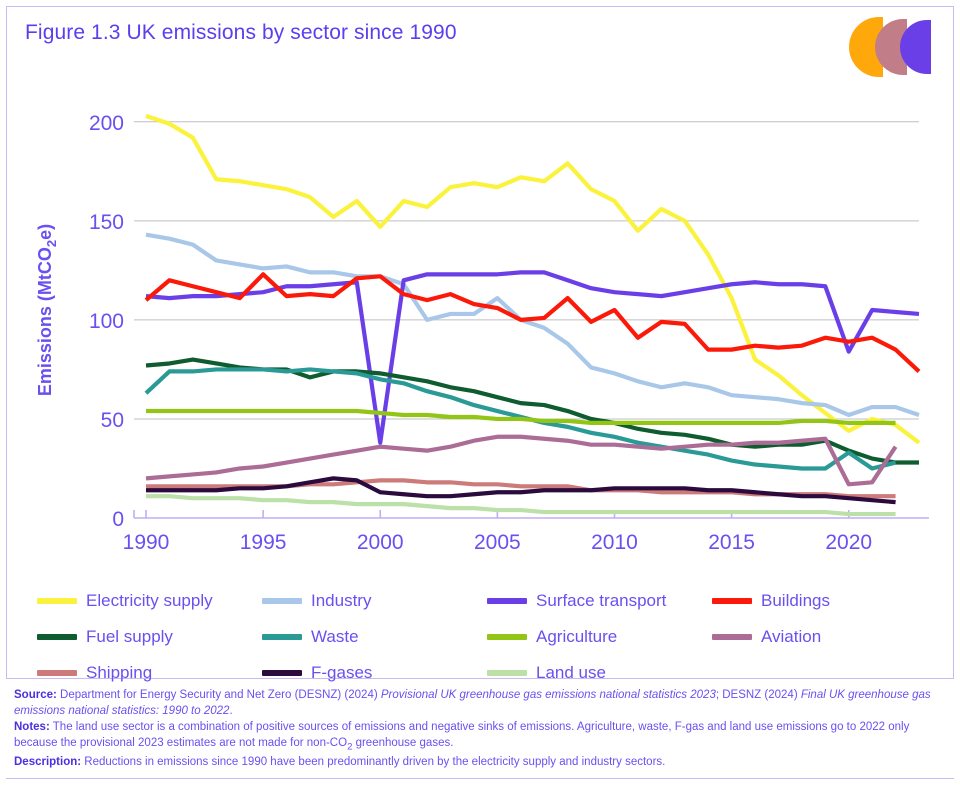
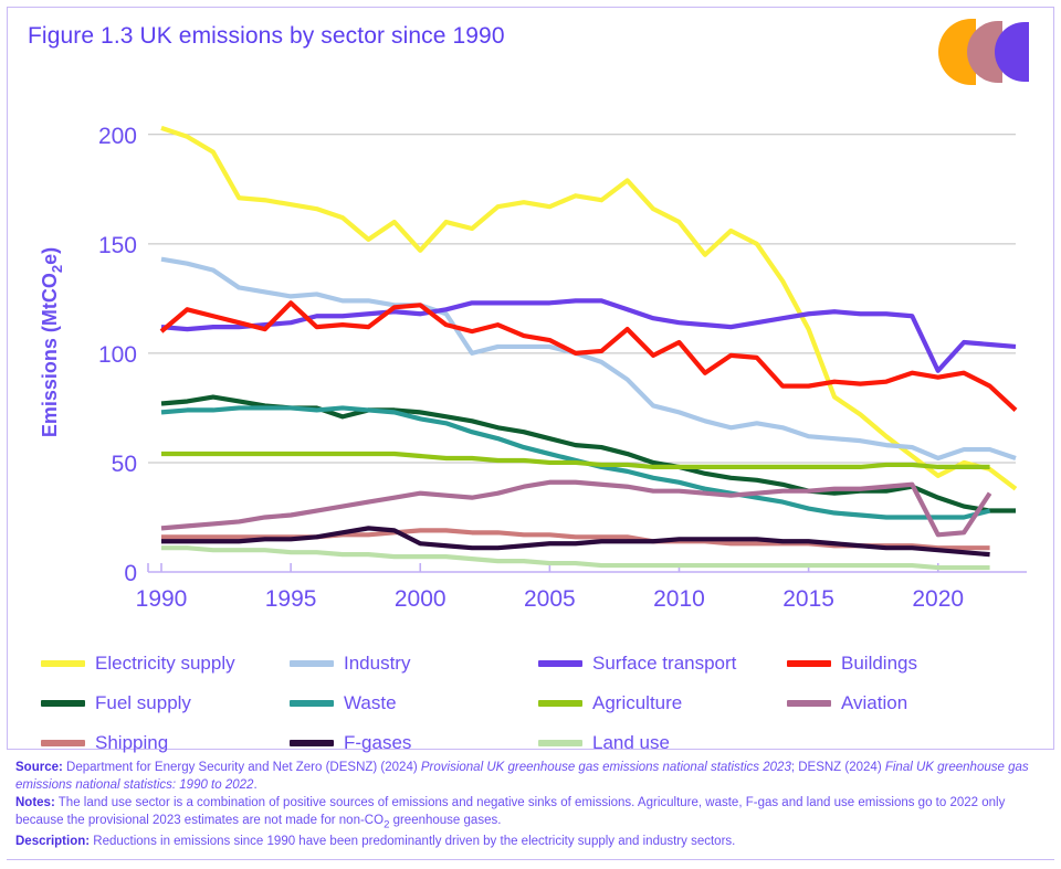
Waste/1990: 63 -> 73
Surface transport/2000: 38 -> 118
Industry/2005: 111 -> 103
Surface transport/2020: 84 -> 92
Waste/2020: 33 -> 25
